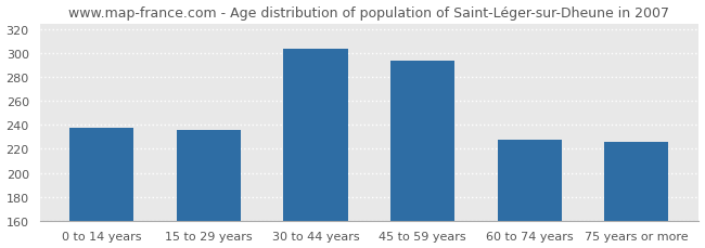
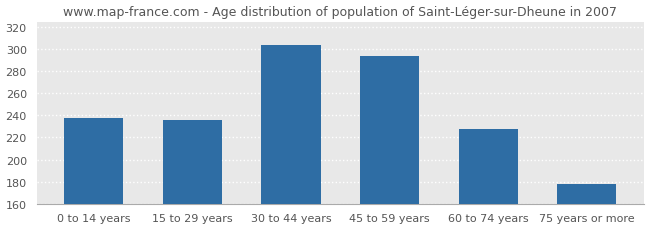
75 years or more: 226 -> 178
